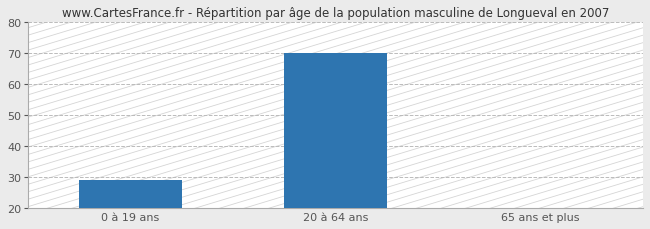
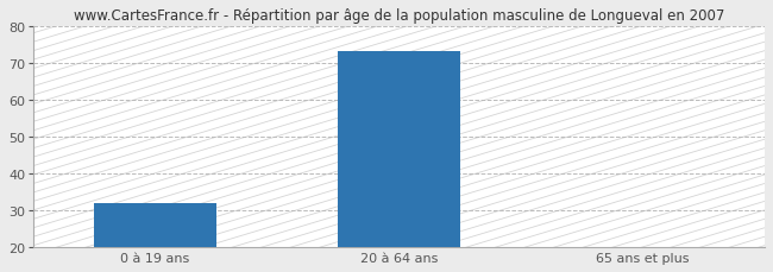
0 à 19 ans: 29 -> 32
20 à 64 ans: 70 -> 73
